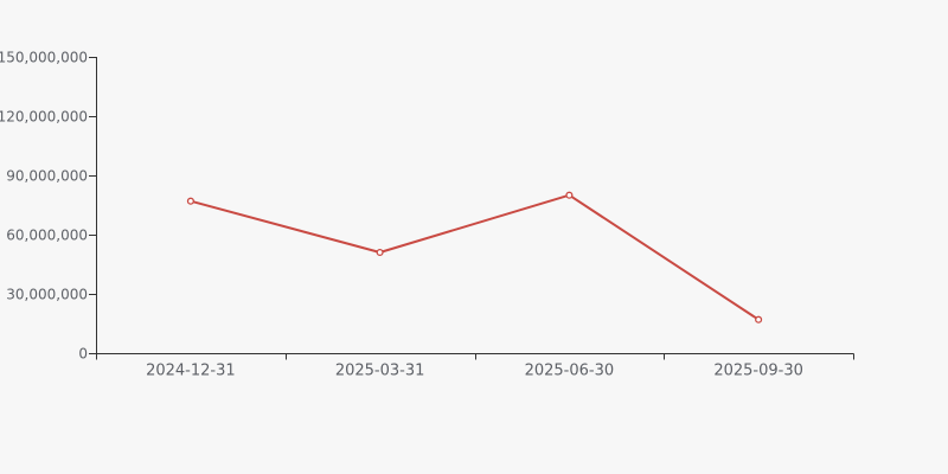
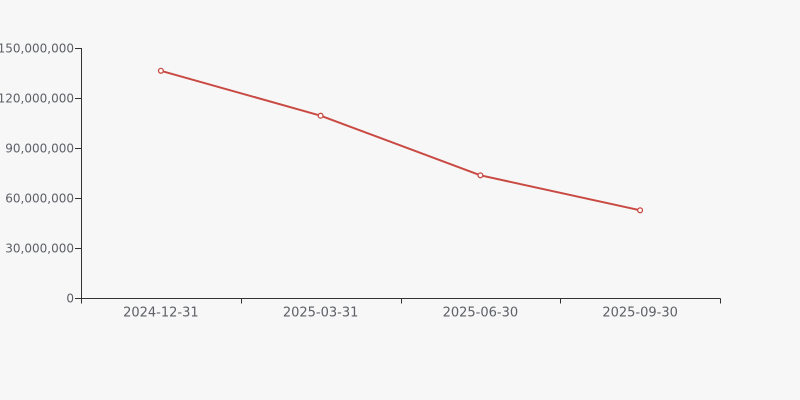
2024-12-31: 77000000 -> 136000000
2025-03-31: 51000000 -> 109000000
2025-06-30: 80000000 -> 74000000
2025-09-30: 17000000 -> 53000000
